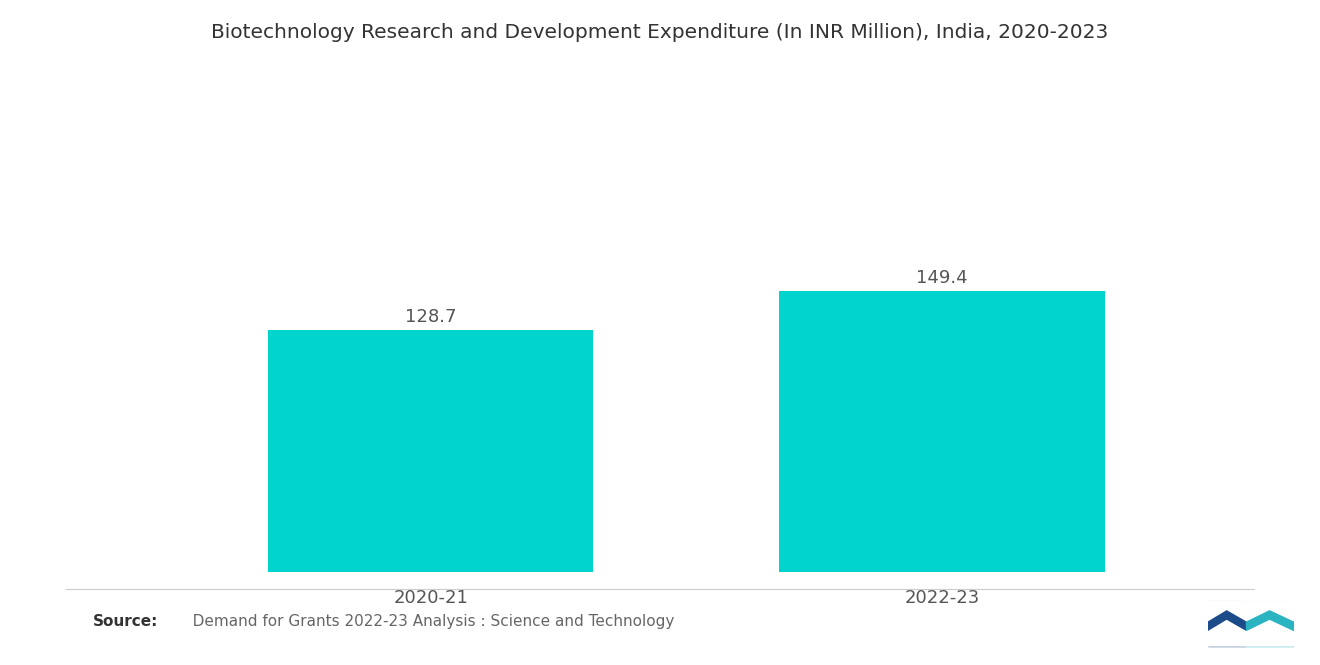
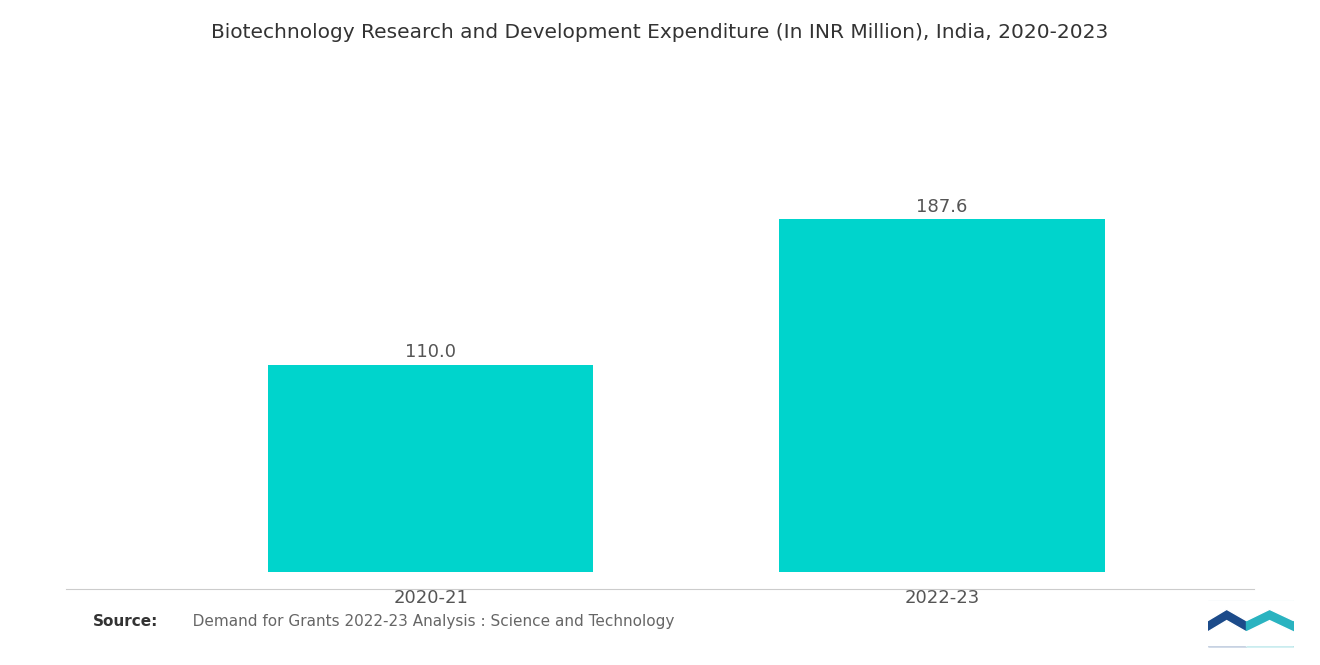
2020-21: 128.7 -> 110.0
2022-23: 149.4 -> 187.6
